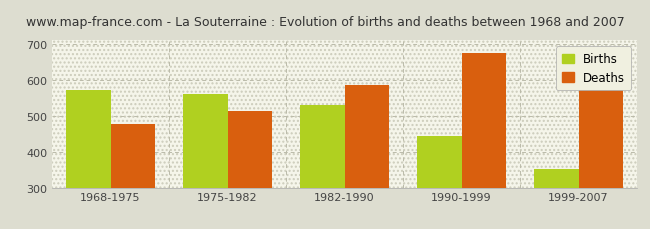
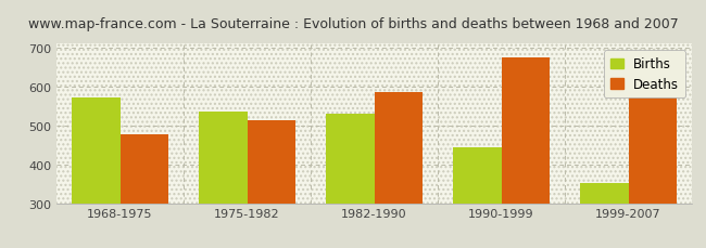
Births/1975-1982: 560 -> 536
